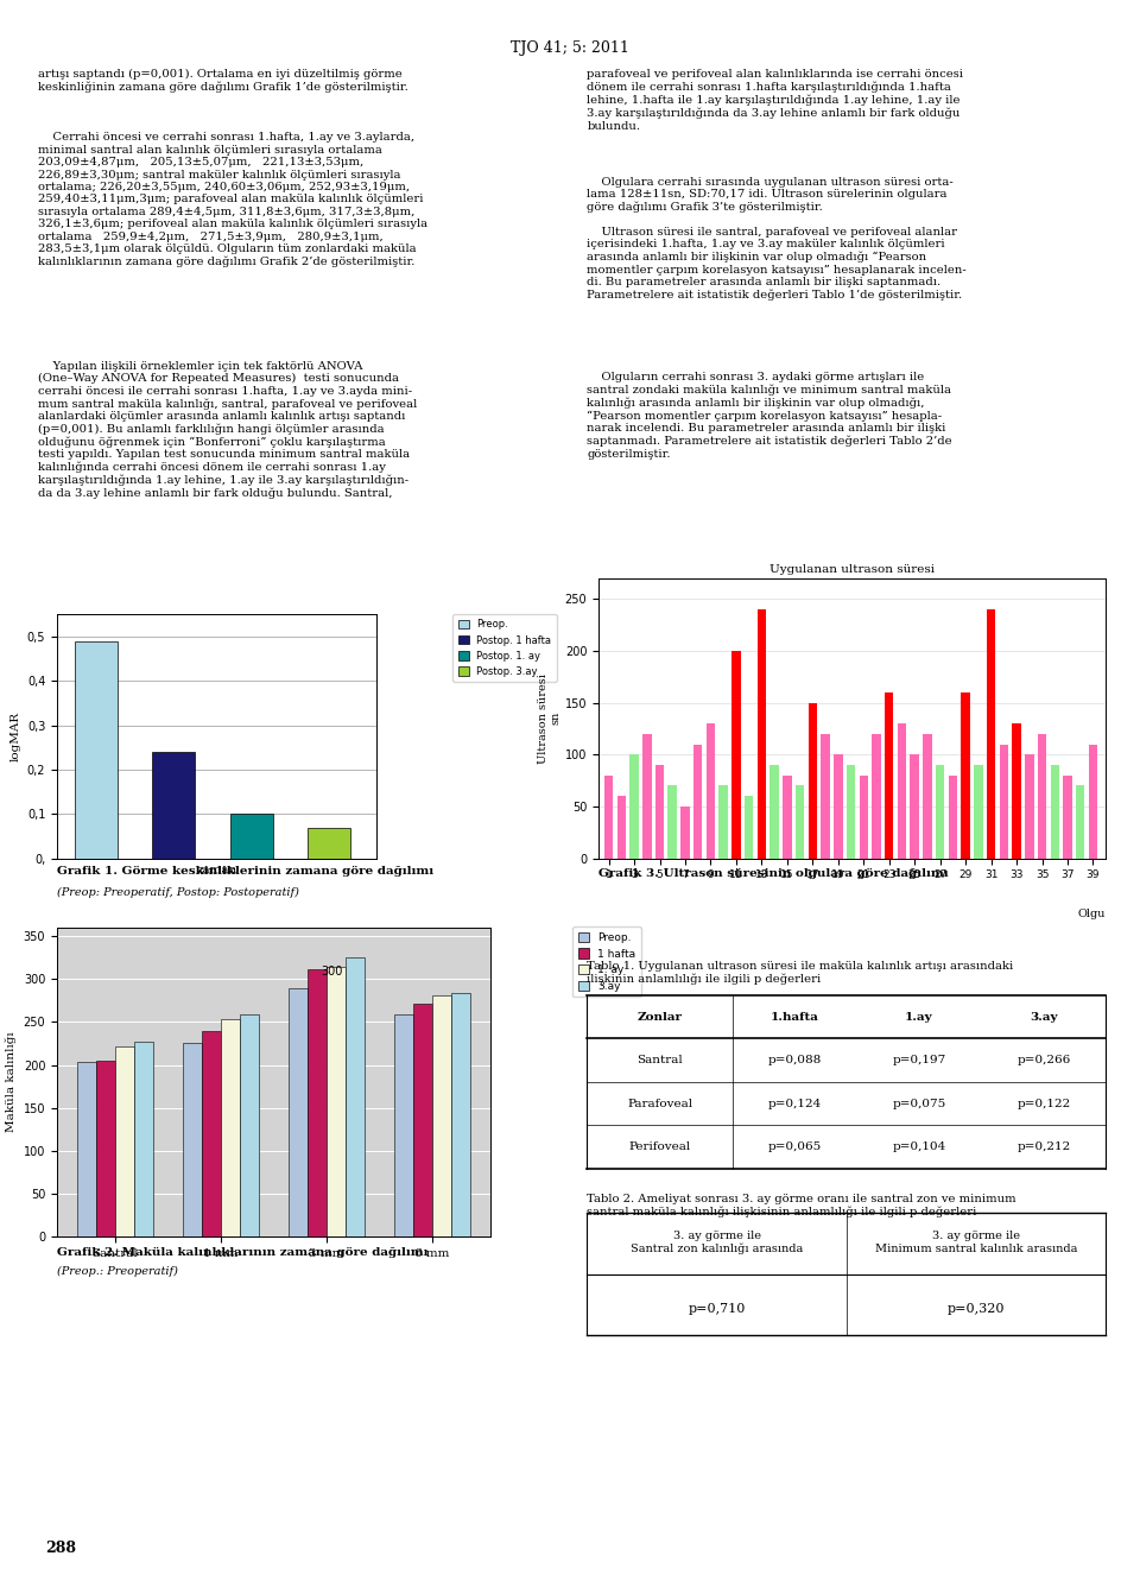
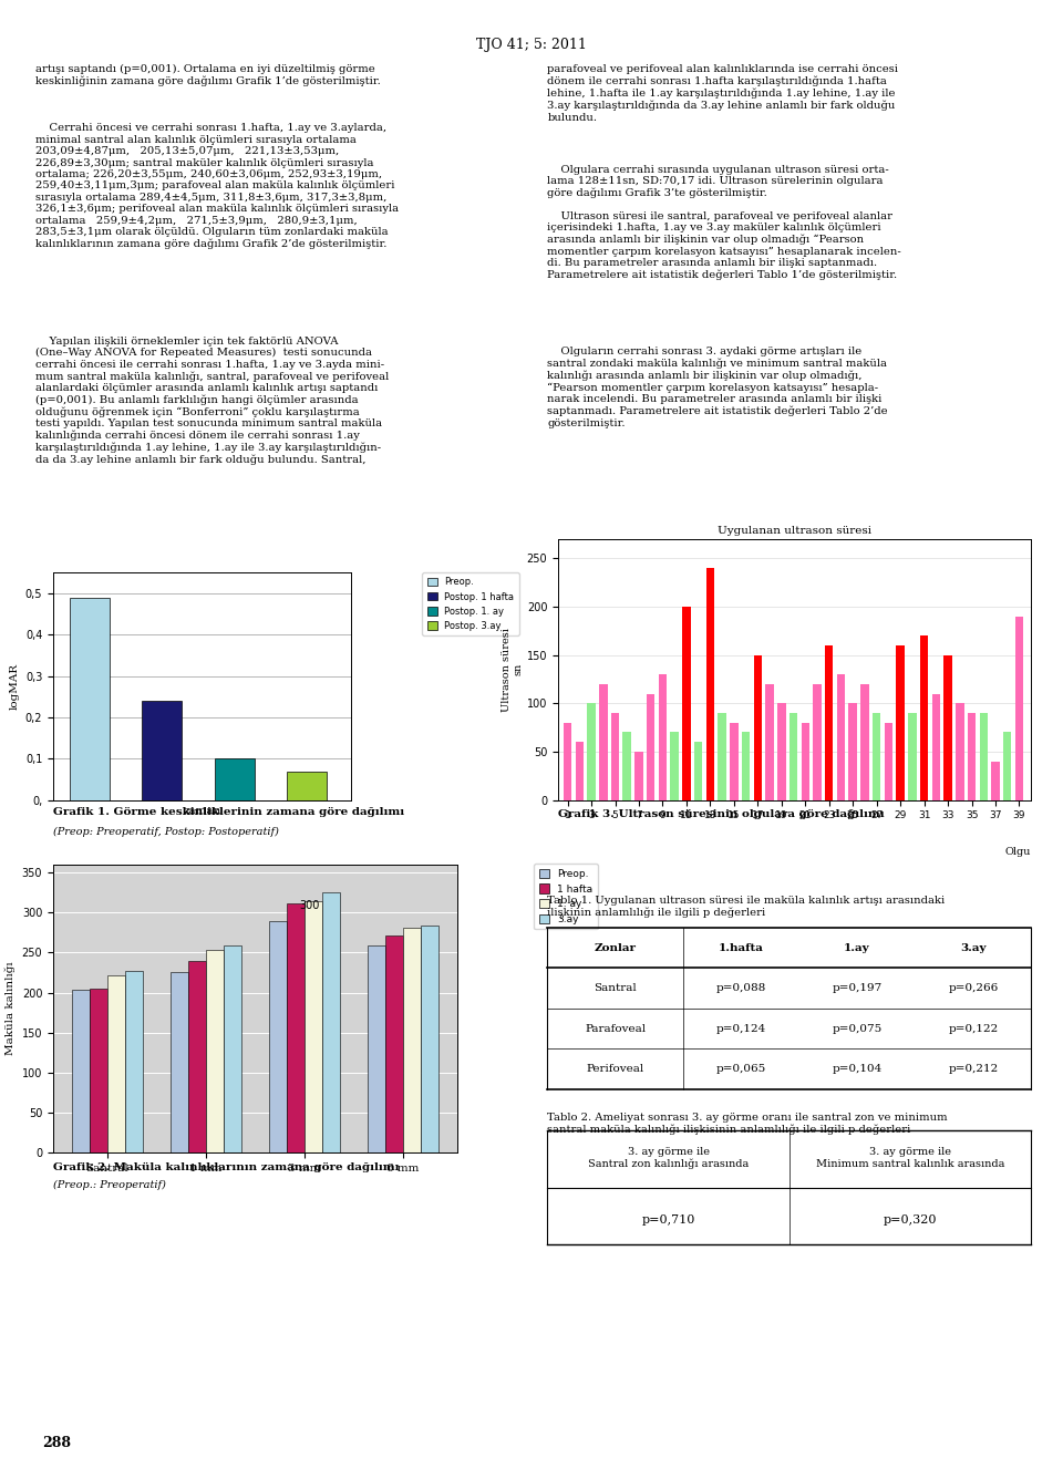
Uygulanan ultrason süresi/31: 240 -> 170
Uygulanan ultrason süresi/33: 130 -> 150
Uygulanan ultrason süresi/35: 120 -> 90
Uygulanan ultrason süresi/37: 80 -> 40
Uygulanan ultrason süresi/39: 110 -> 190
